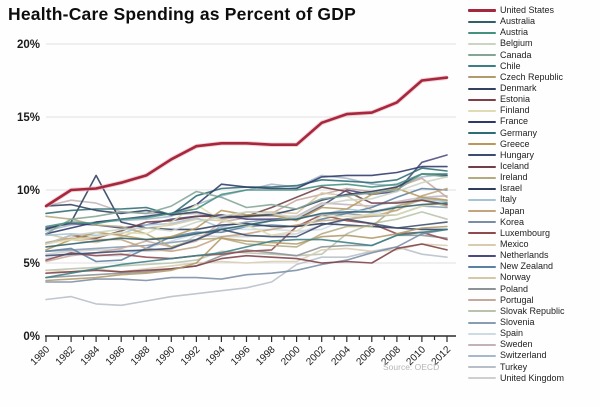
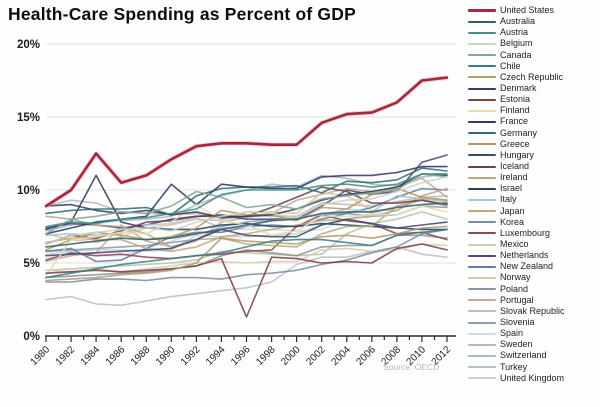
Finland/1980: 6.3% -> 4.1%
United States/1984: 10.1% -> 12.5%
Portugal/1986: 6.0% -> 7.6%
France/1990: 8.4% -> 10.4%
Estonia/1996: 5.5% -> 1.3%
Germany/2002: 10.7% -> 9.8%
Italy/2008: 8.9% -> 9.6%
Finland/2012: 9.1% -> 8.5%
